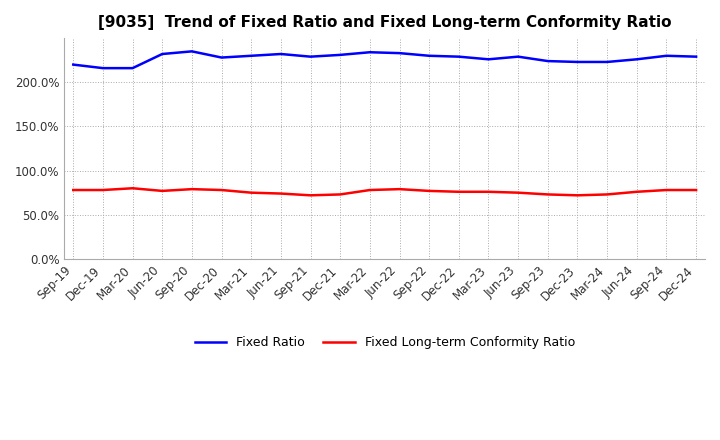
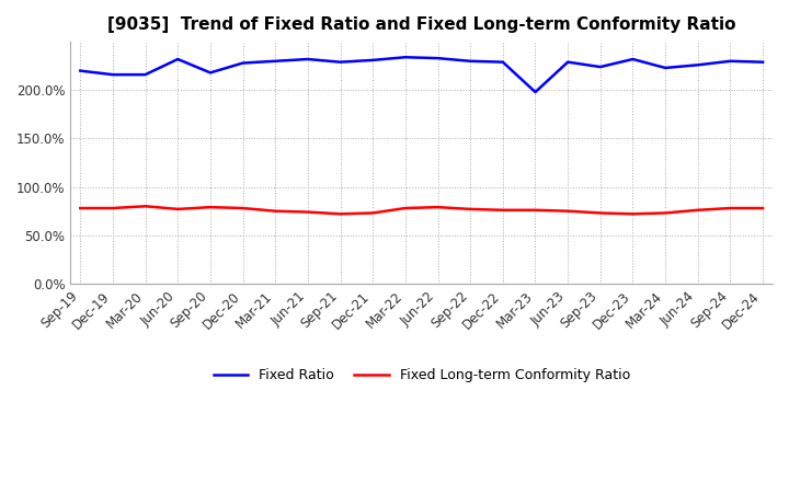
Fixed Ratio/Sep-20: 235% -> 218%
Fixed Ratio/Mar-23: 226% -> 198%
Fixed Ratio/Dec-23: 223% -> 232%
